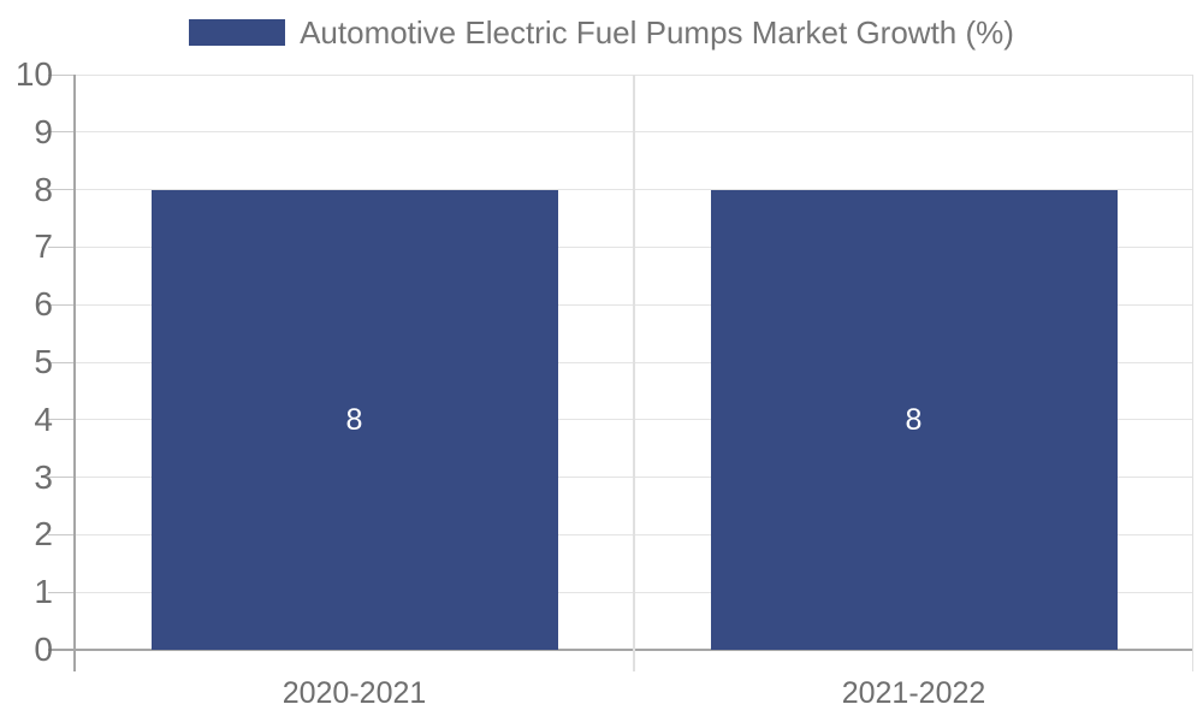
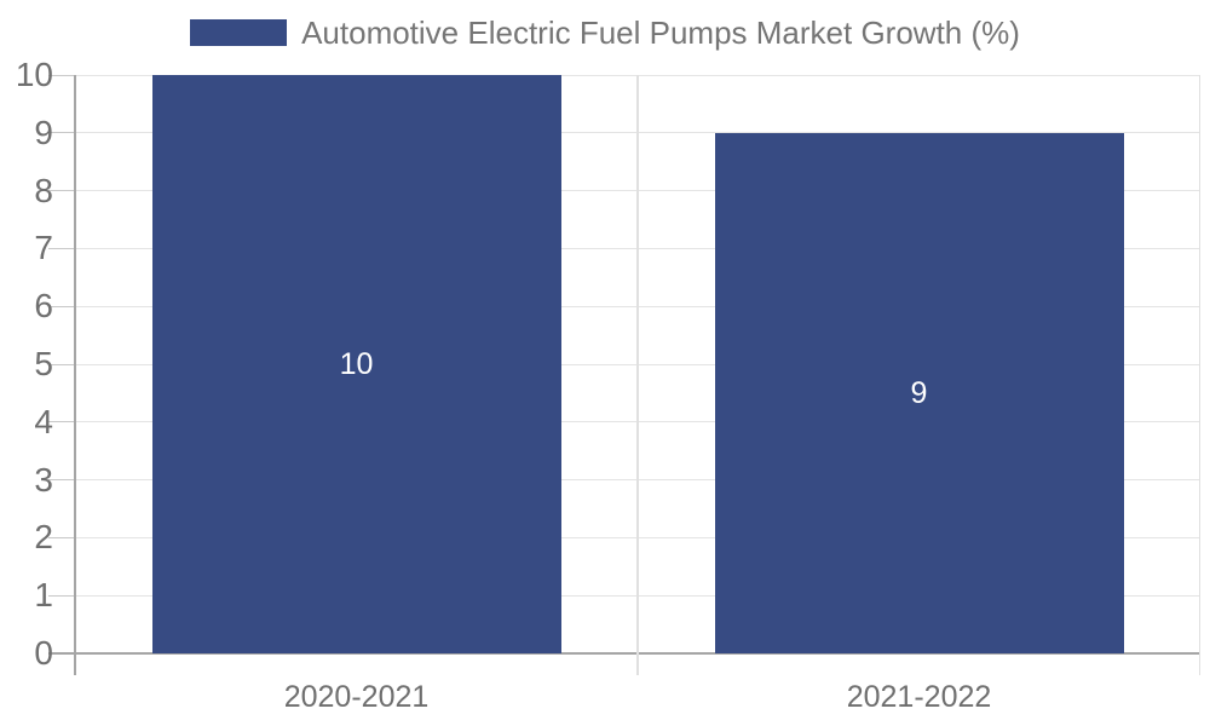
2020-2021: 8 -> 10
2021-2022: 8 -> 9
